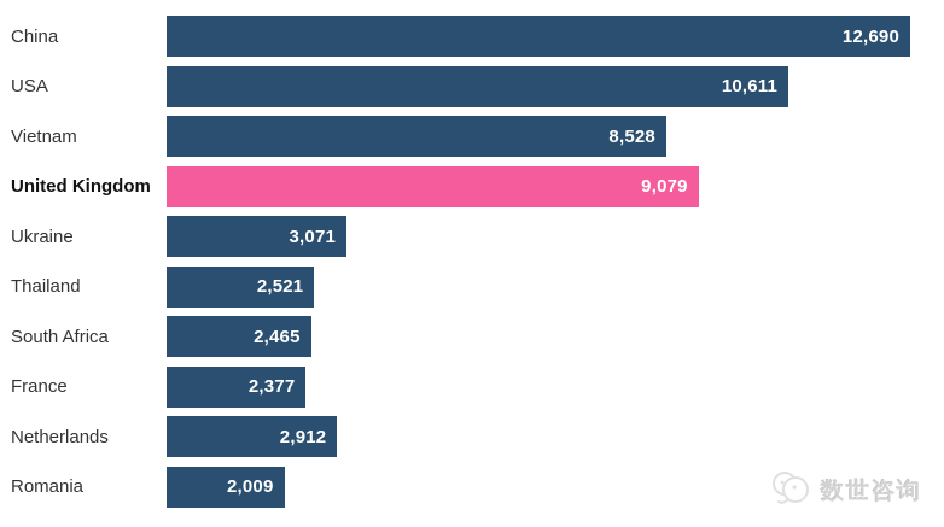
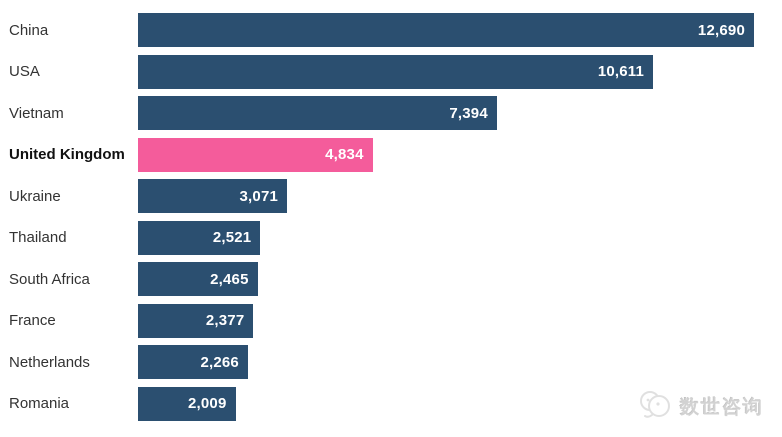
Vietnam: 8,528 -> 7,394
United Kingdom: 9,079 -> 4,834
Netherlands: 2,912 -> 2,266
